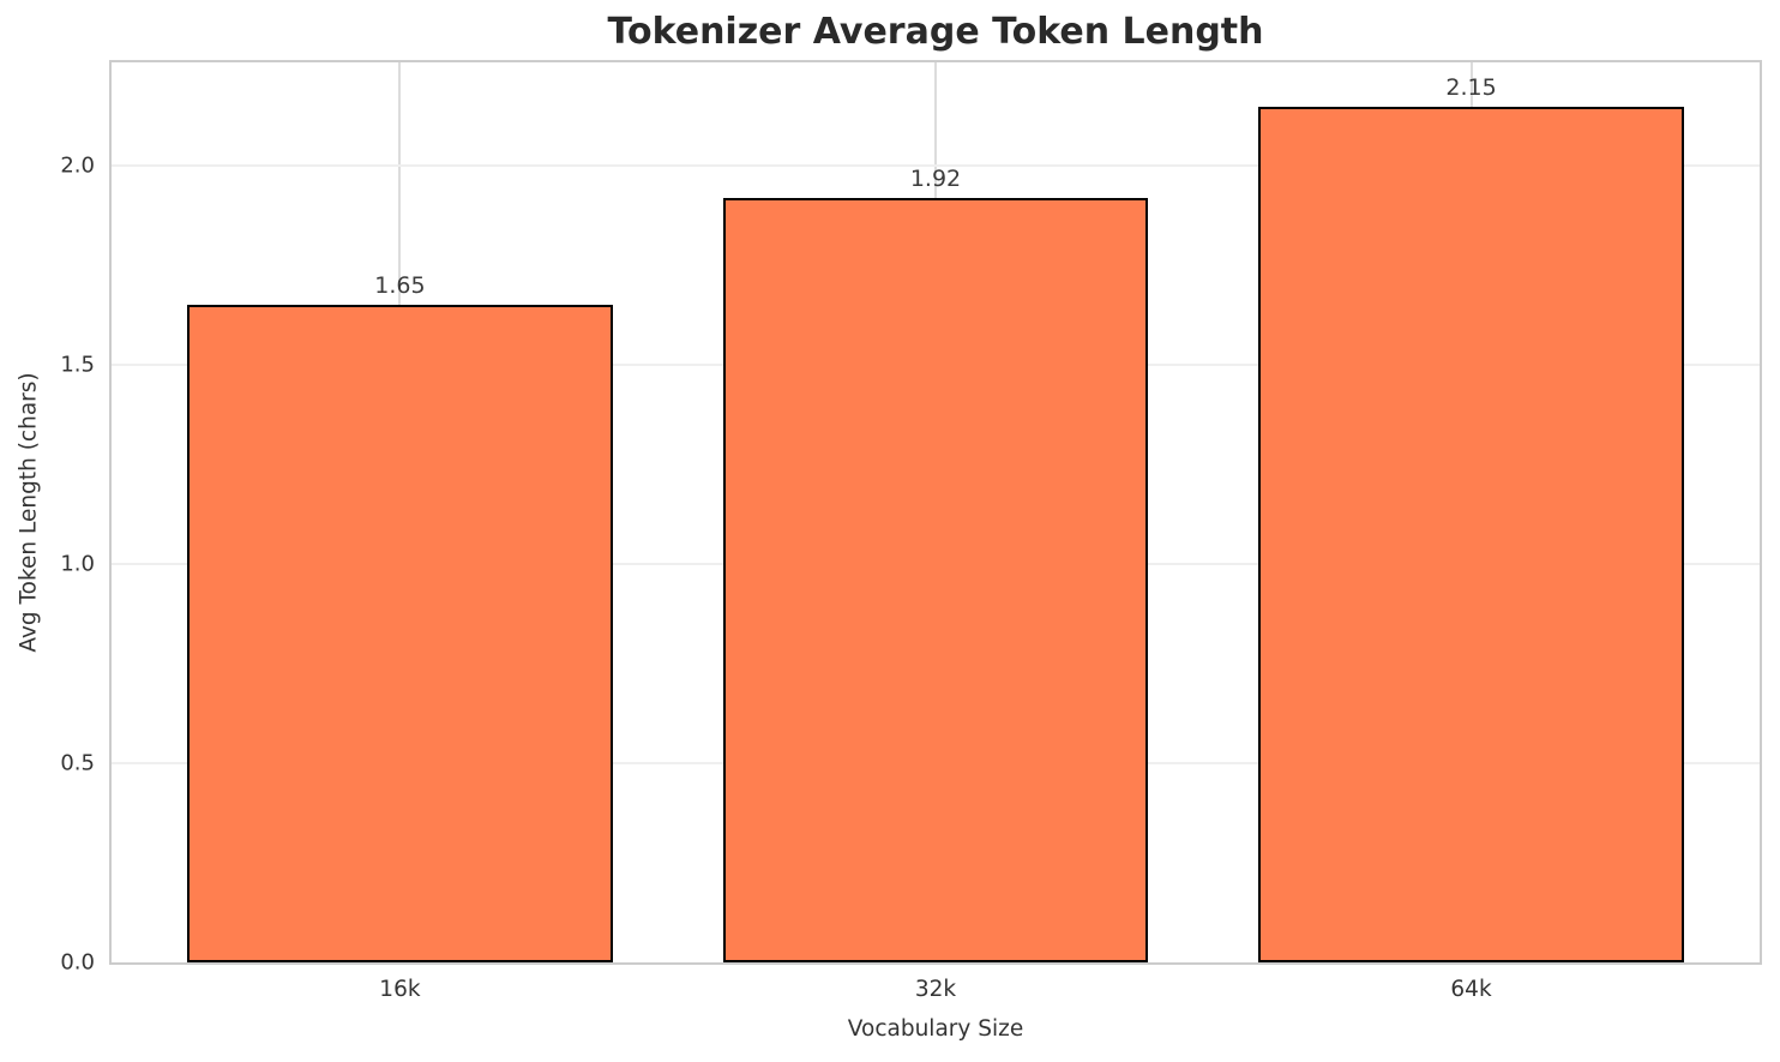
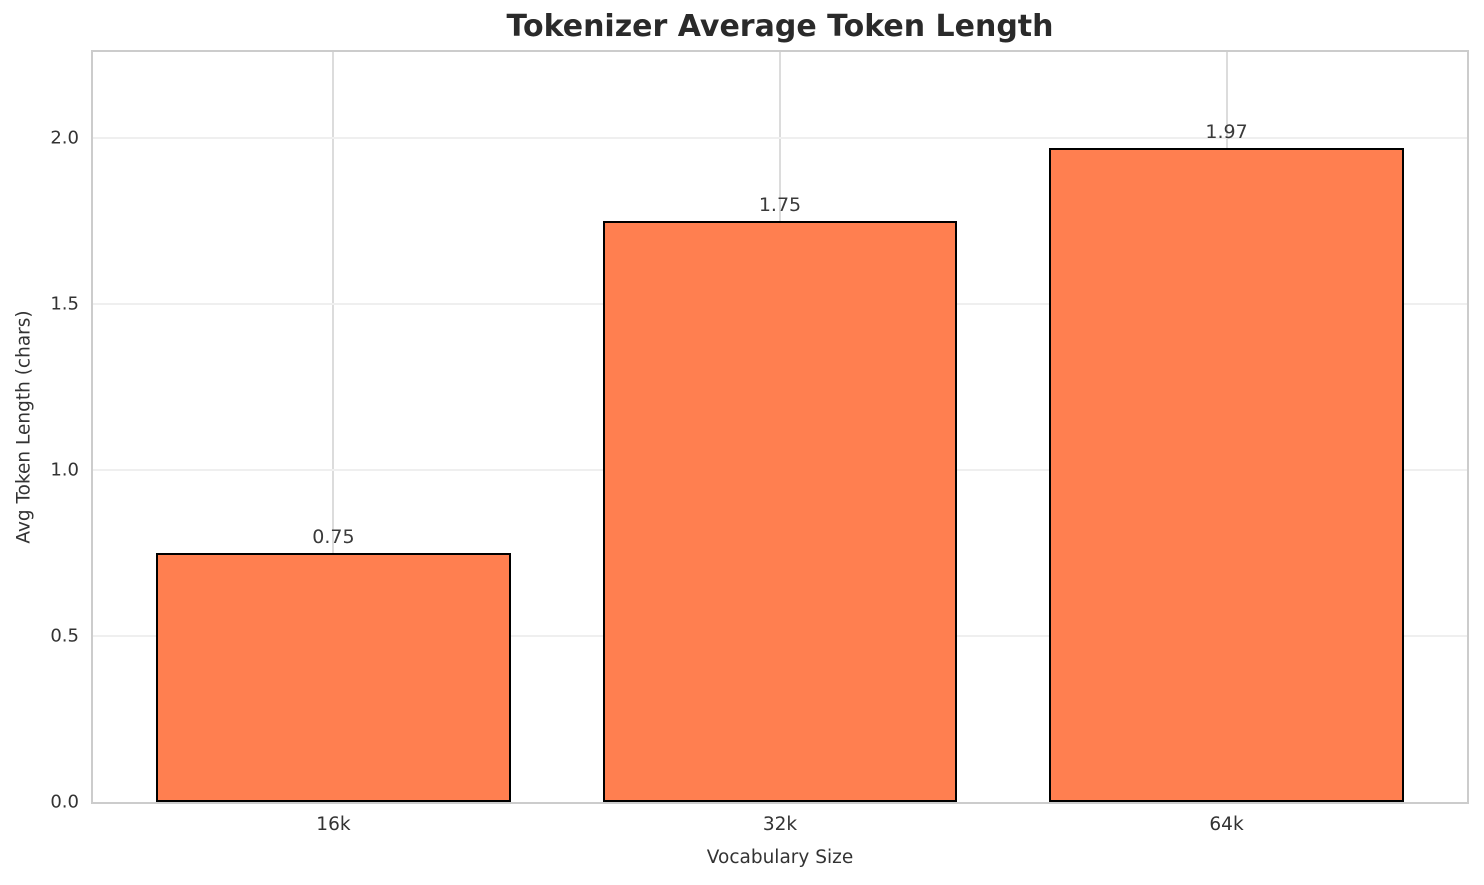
16k: 1.65 -> 0.75
32k: 1.92 -> 1.75
64k: 2.15 -> 1.97
